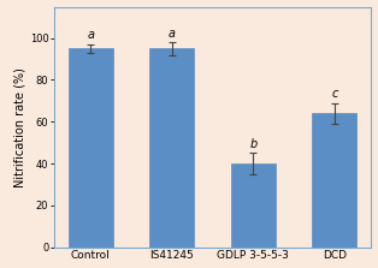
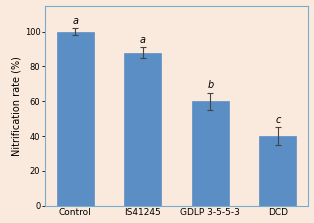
Control: 95 -> 100
IS41245: 95 -> 88
GDLP 3-5-5-3: 40 -> 60
DCD: 64 -> 40
